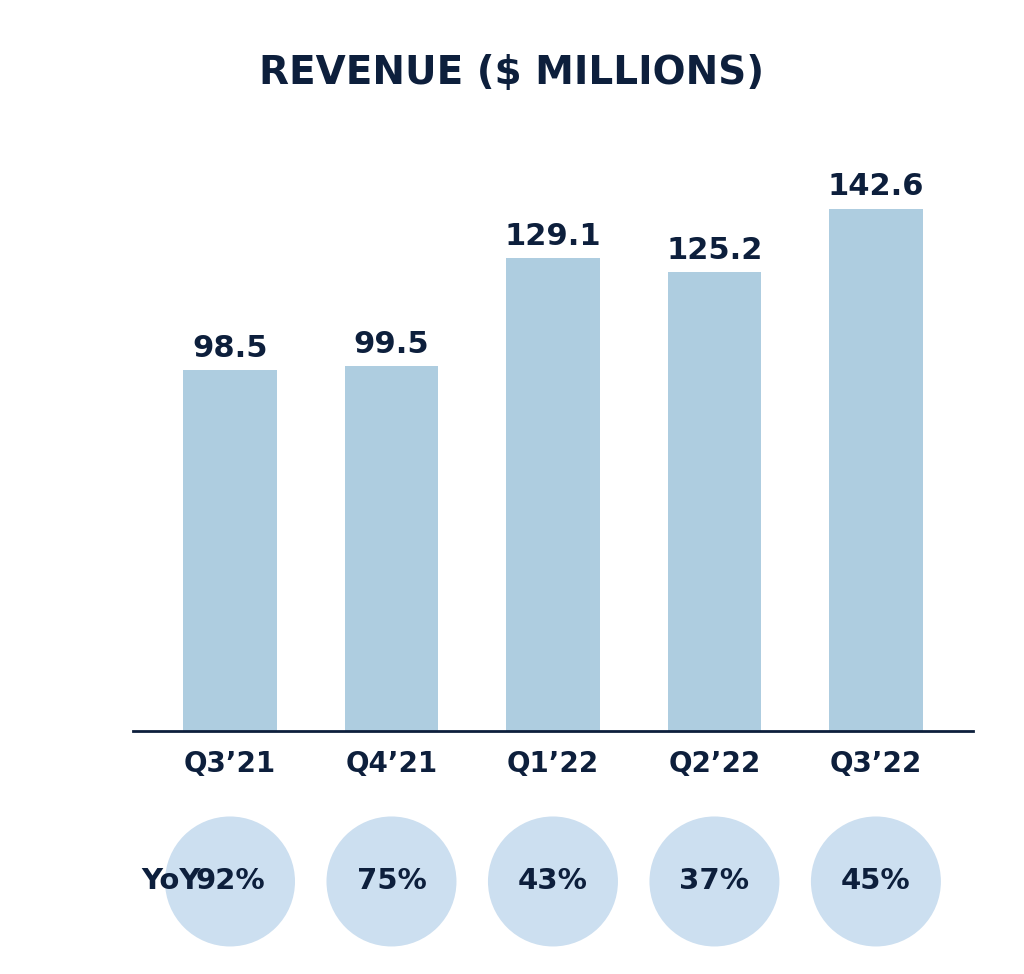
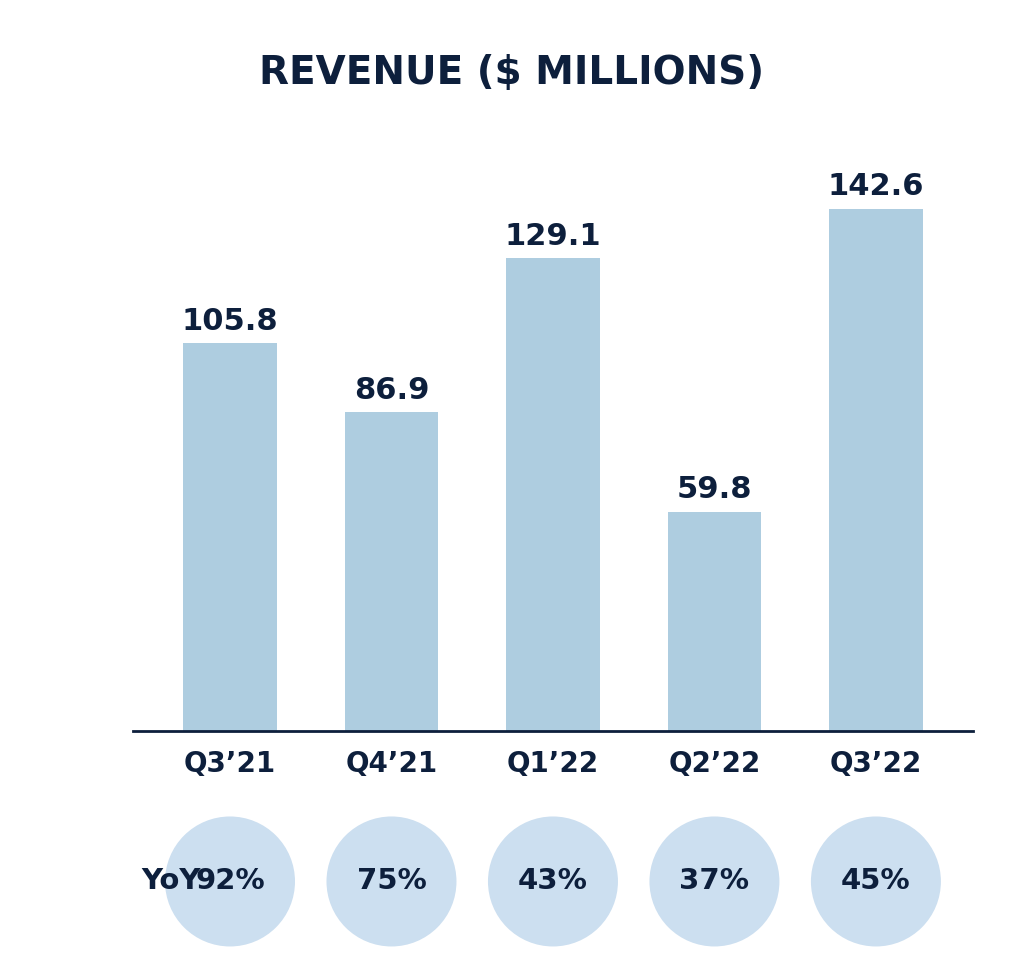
Q3’21: 98.5 -> 105.8
Q4’21: 99.5 -> 86.9
Q2’22: 125.2 -> 59.8
